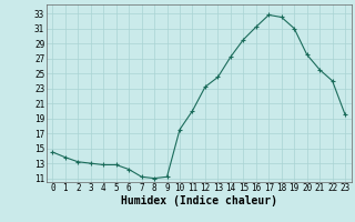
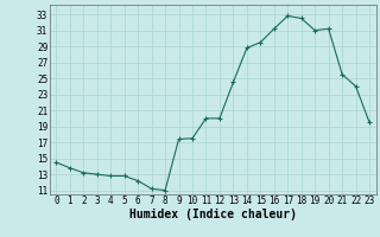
9: 11.2 -> 17.4
12: 23.2 -> 20.0
14: 27.2 -> 28.8
20: 27.5 -> 31.2
